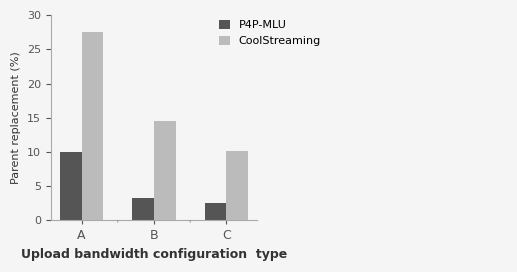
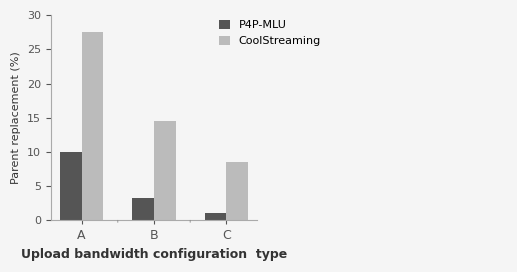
P4P-MLU/C: 2.6 -> 1.0
CoolStreaming/C: 10.2 -> 8.5
